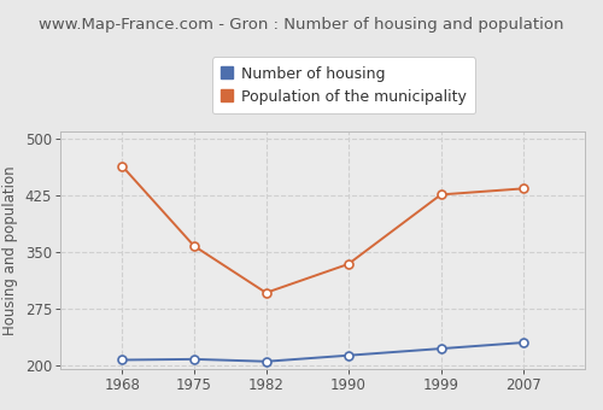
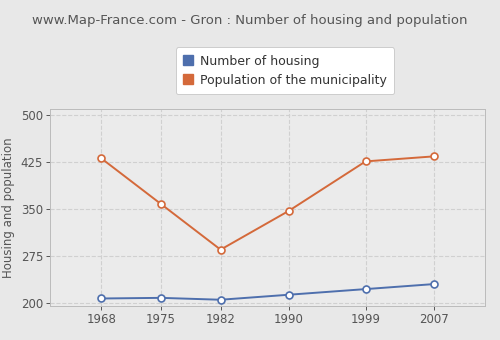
Population of the municipality/1968: 464 -> 431
Population of the municipality/1982: 296 -> 285
Population of the municipality/1990: 334 -> 347
